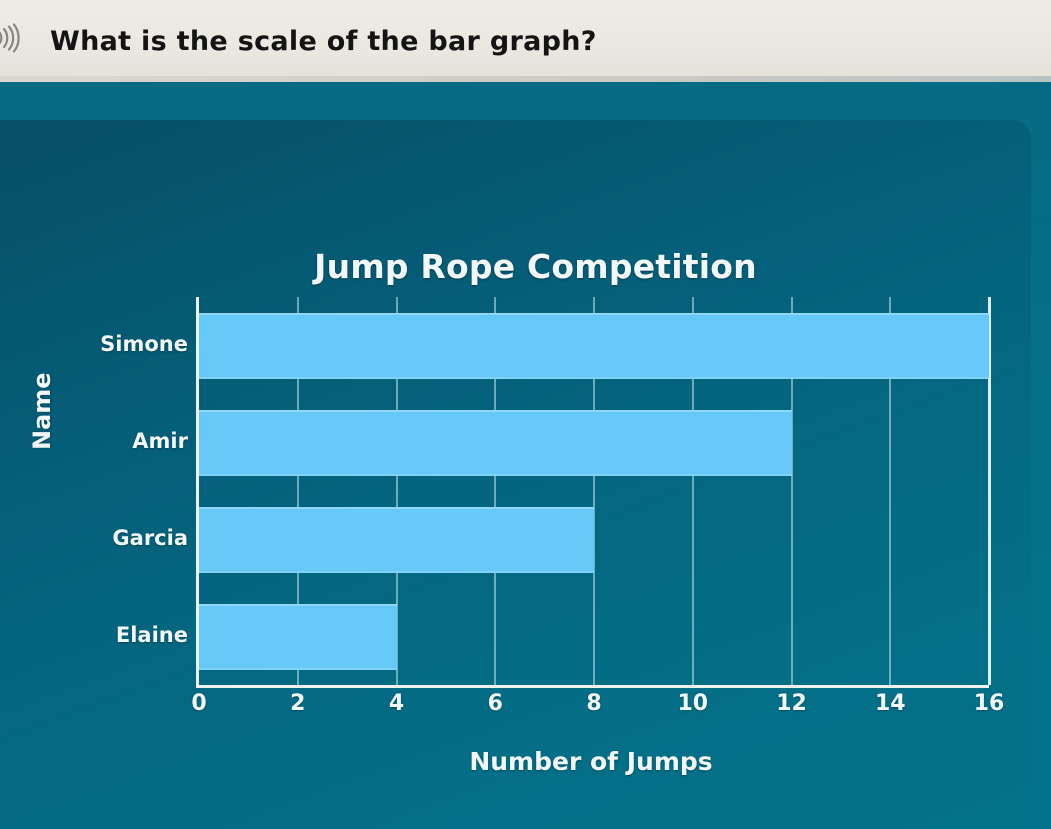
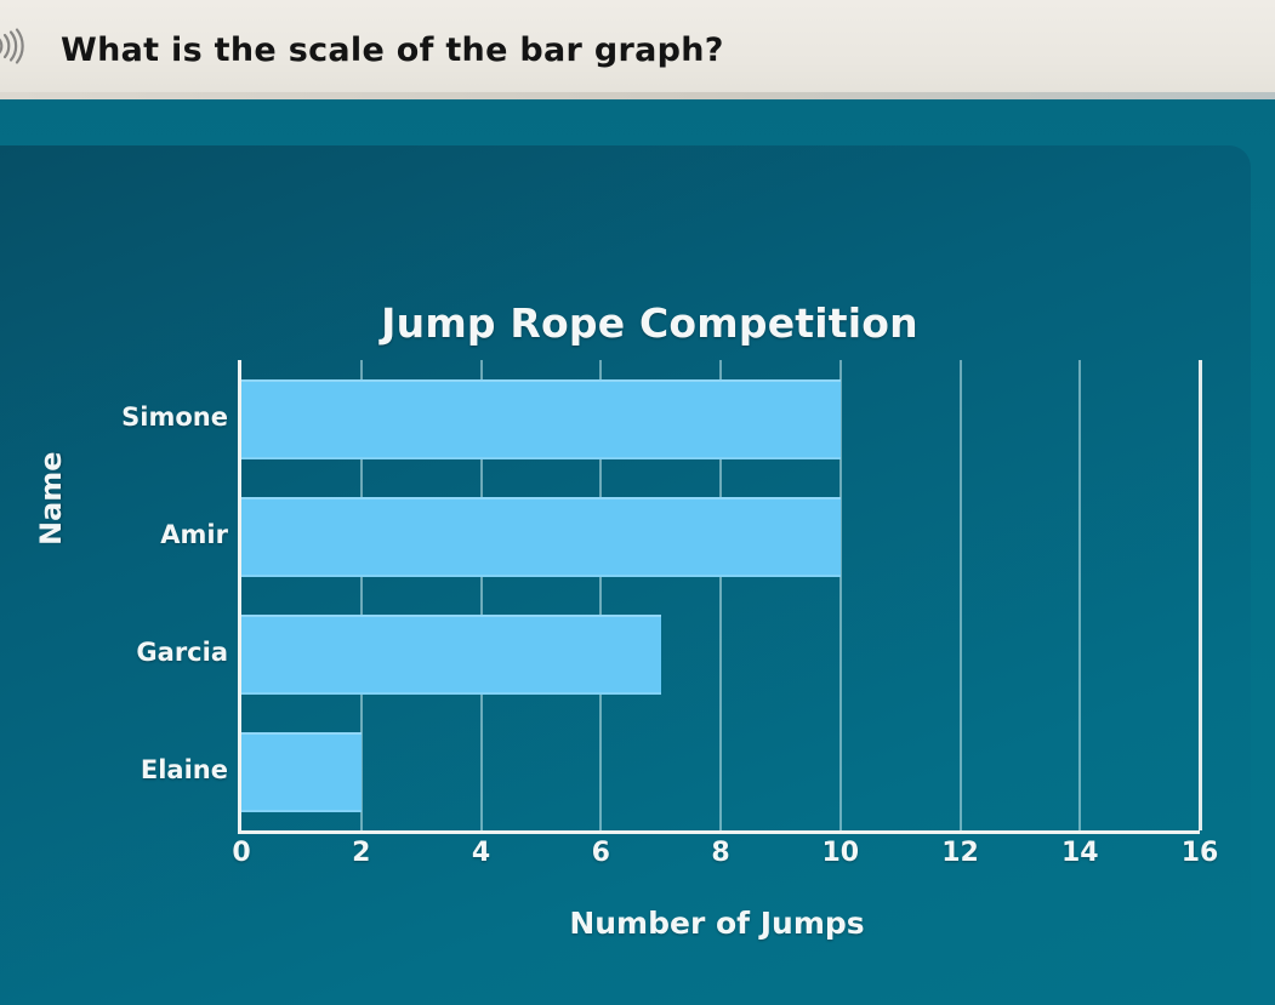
Simone: 16 -> 10
Amir: 12 -> 10
Garcia: 8 -> 7
Elaine: 4 -> 2
